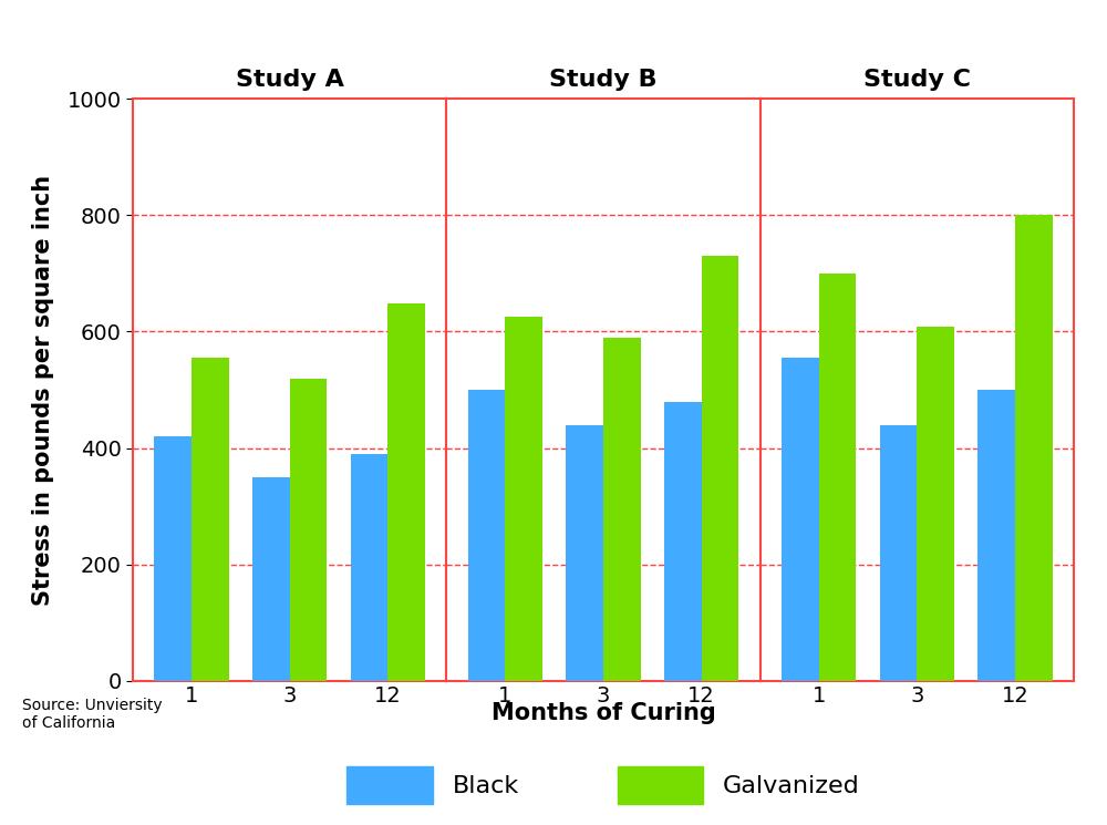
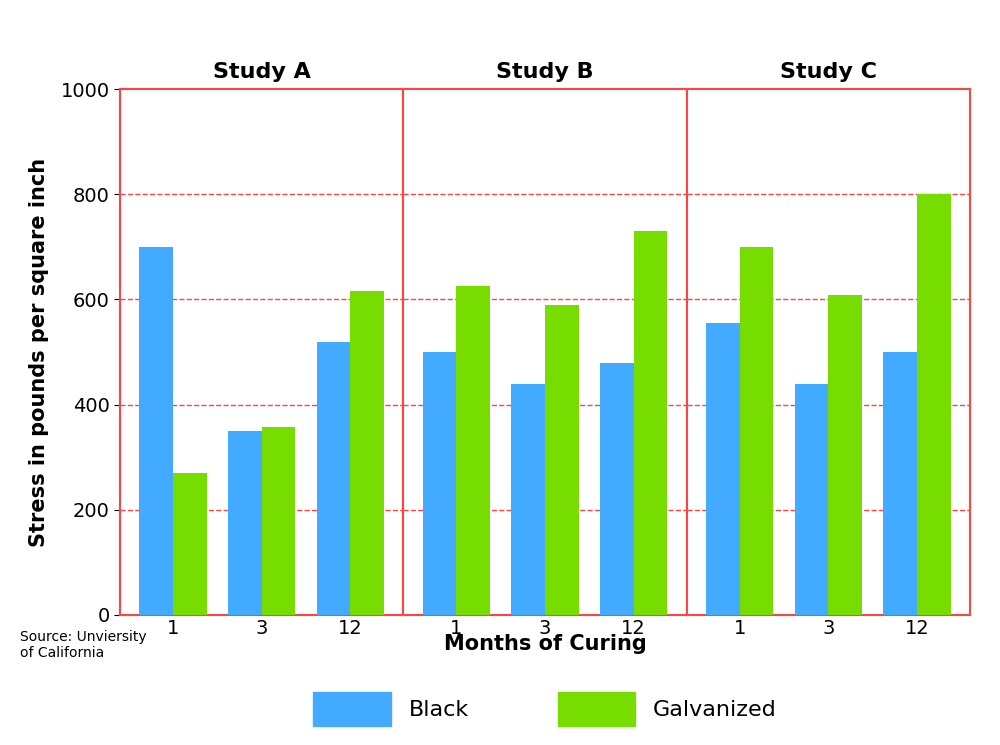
Study A/Black/1: 420 -> 700
Study A/Galvanized/1: 555 -> 270
Study A/Galvanized/3: 520 -> 358
Study A/Black/12: 390 -> 520
Study A/Galvanized/12: 648 -> 616
